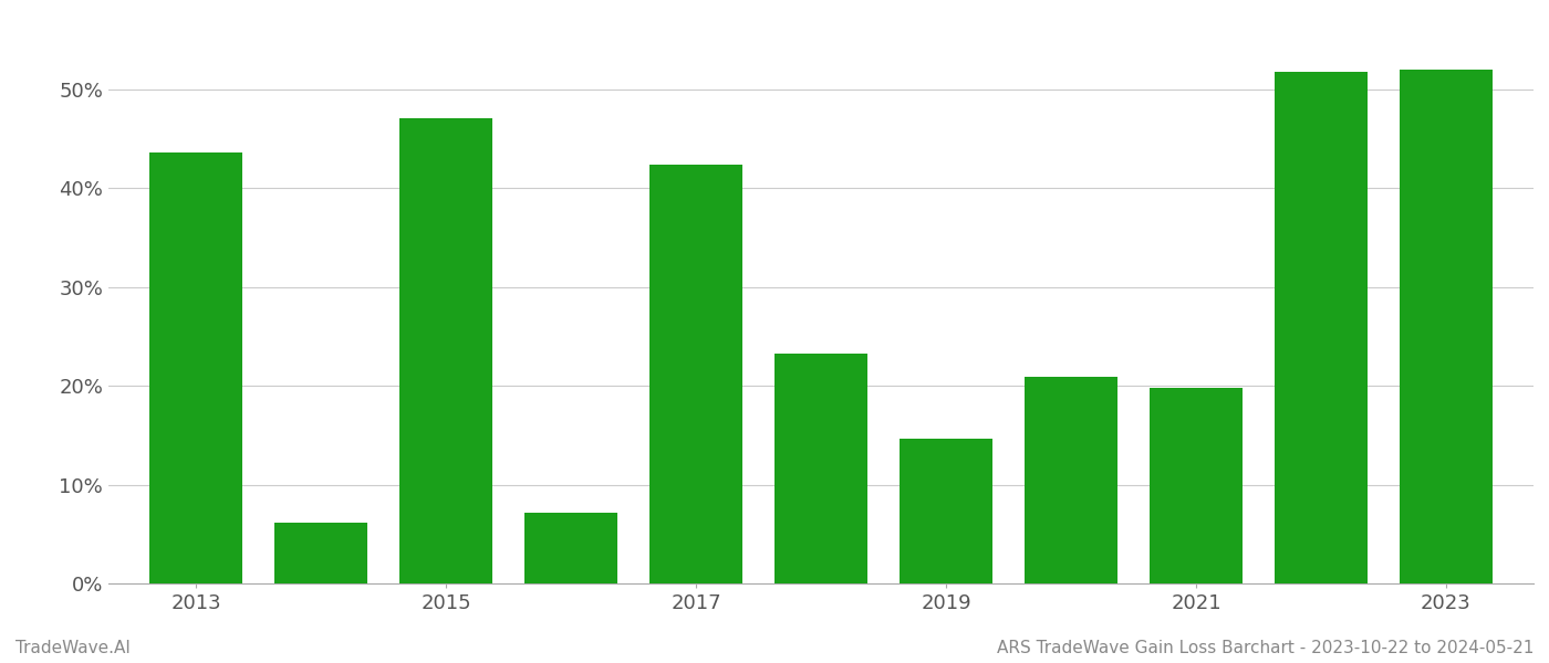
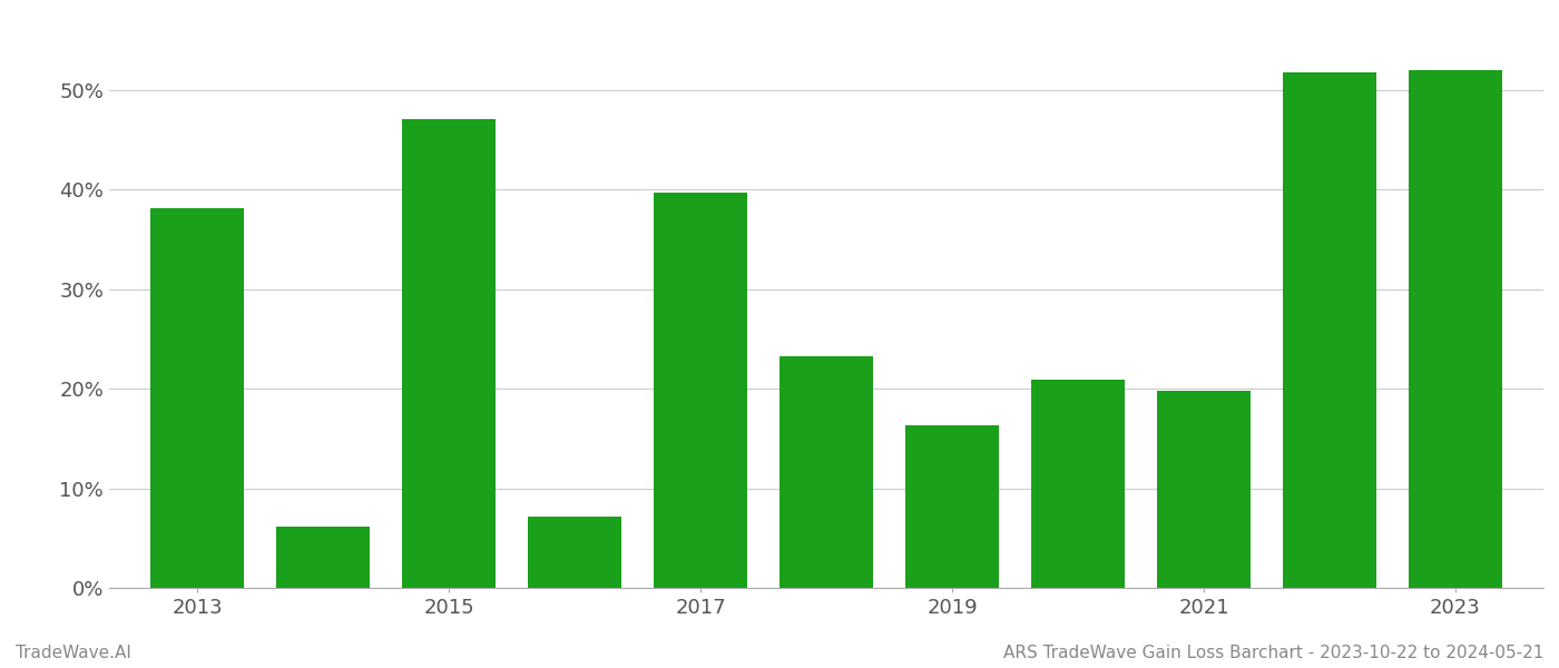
2013: 43.6% -> 38.1%
2017: 42.4% -> 39.7%
2019: 14.6% -> 16.3%
